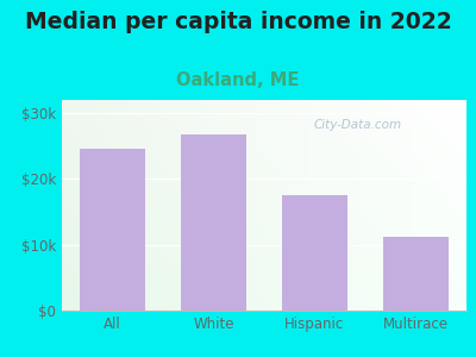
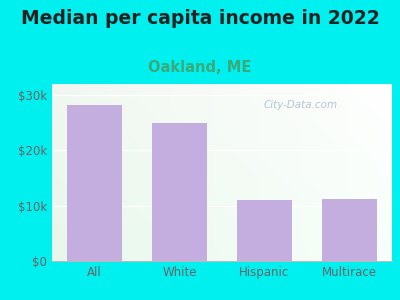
All: $24.5k -> $28.2k
White: $26.8k -> $25.0k
Hispanic: $17.5k -> $11.0k
